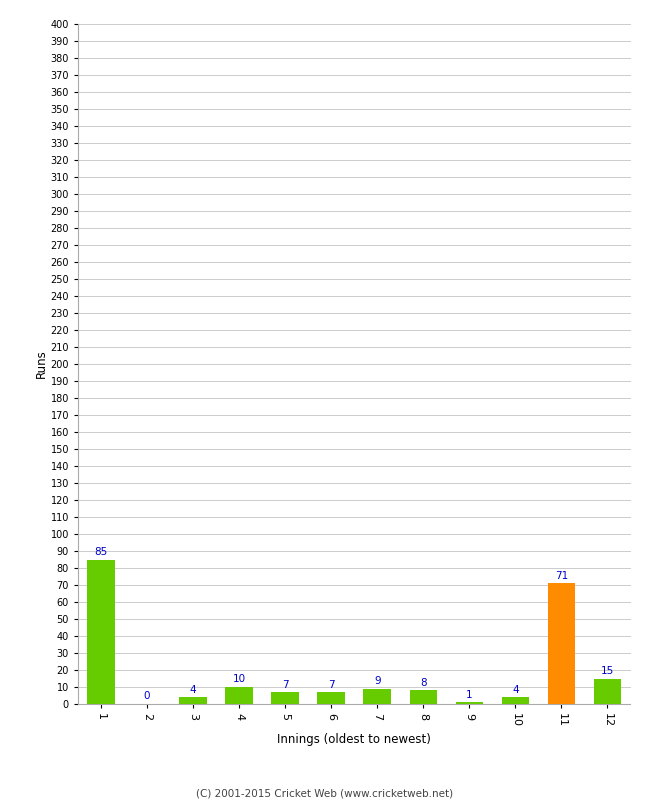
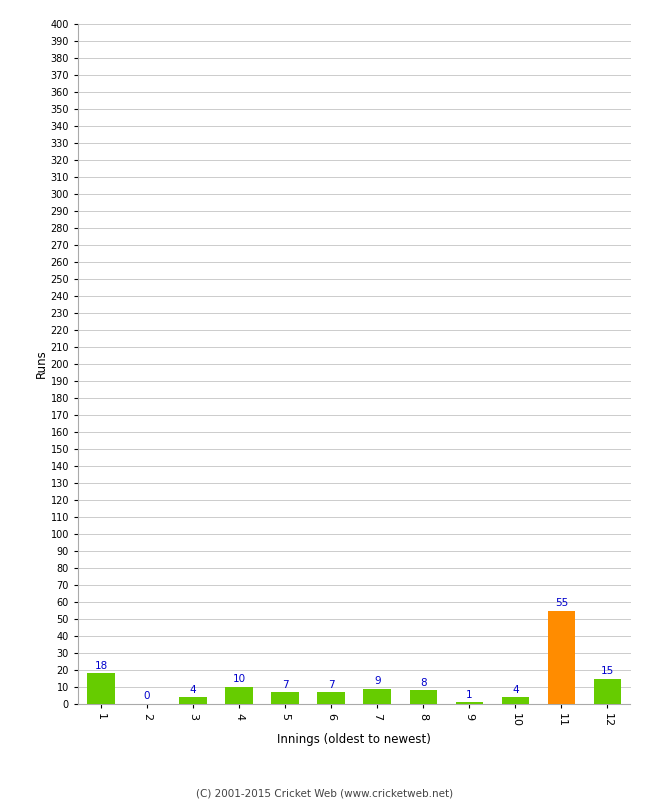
1: 85 -> 18
11: 71 -> 55
